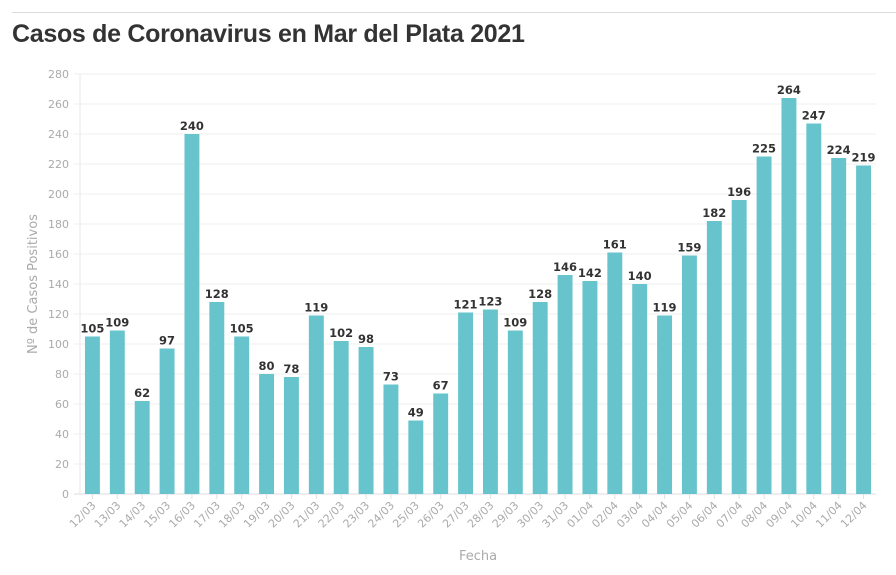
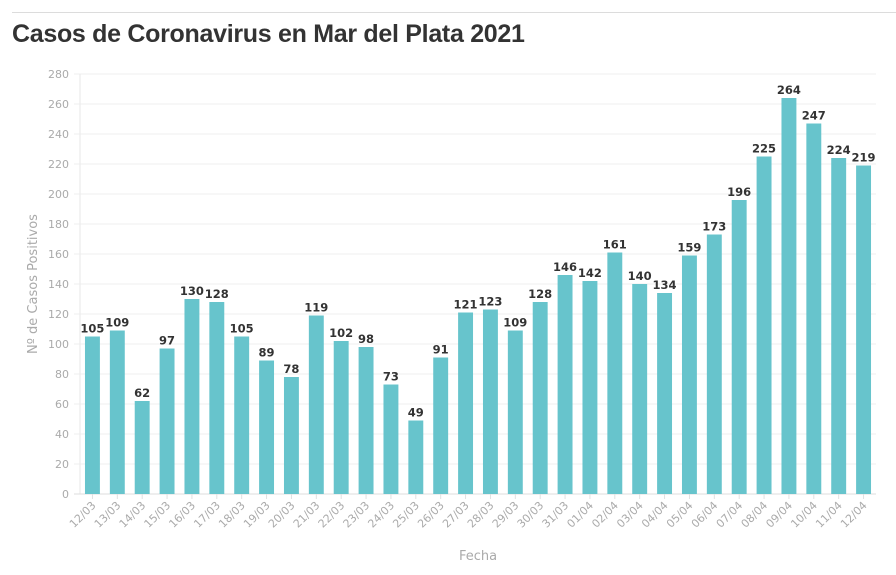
16/03: 240 -> 130
19/03: 80 -> 89
26/03: 67 -> 91
04/04: 119 -> 134
06/04: 182 -> 173
